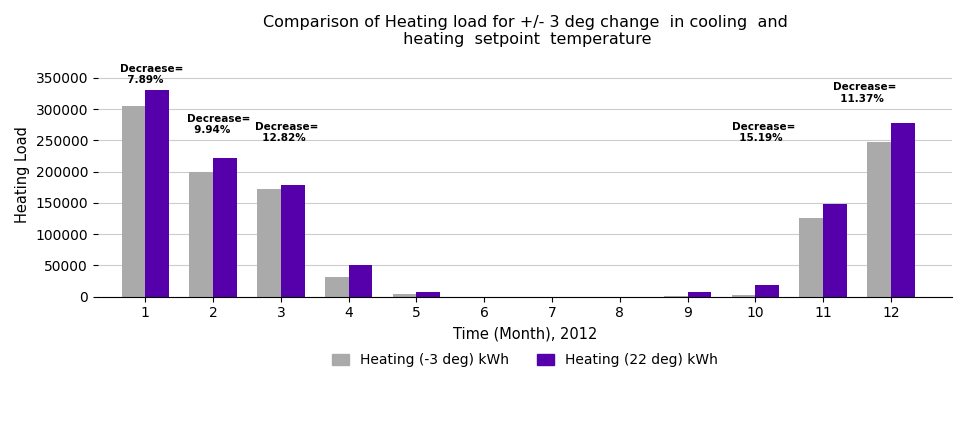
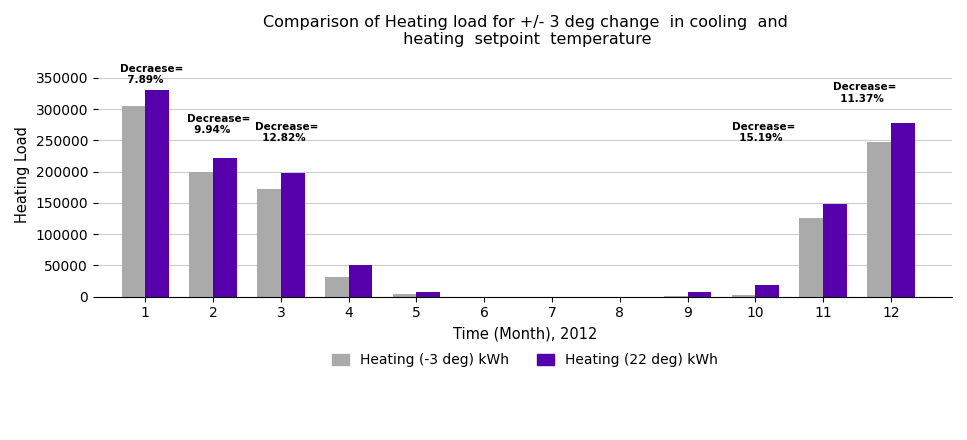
Heating (22 deg) kWh/3: 178000 -> 197000
